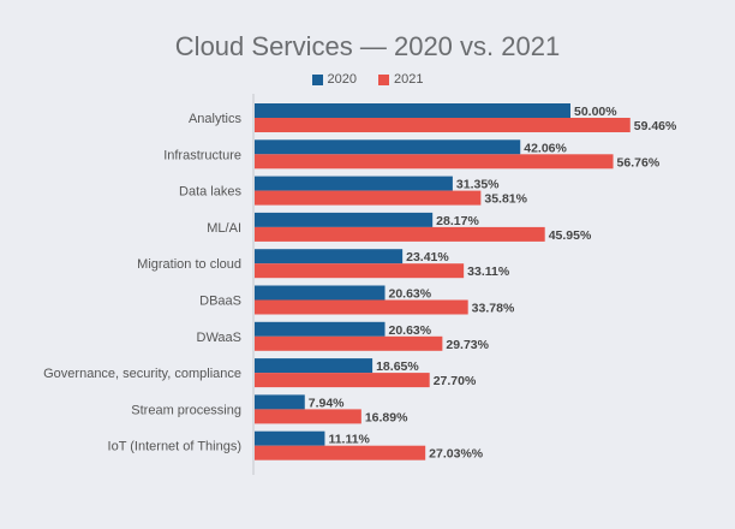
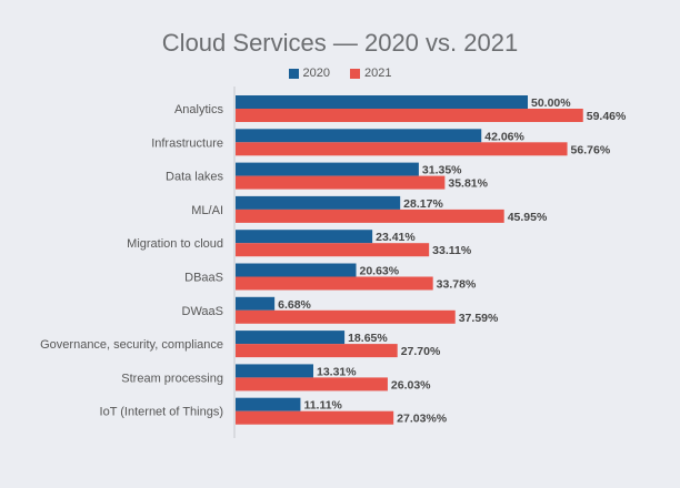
2020/DWaaS: 20.63% -> 6.68%
2021/DWaaS: 29.73% -> 37.59%
2020/Stream processing: 7.94% -> 13.31%
2021/Stream processing: 16.89% -> 26.03%
